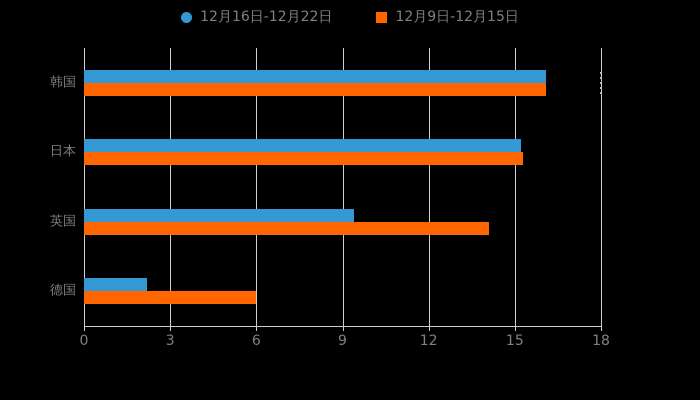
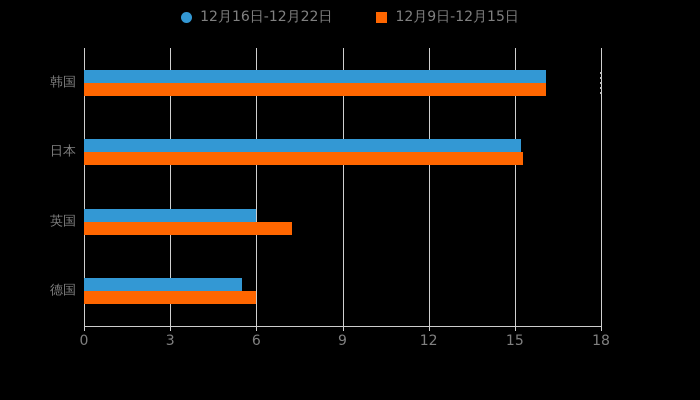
12月16日-12月22日/英国: 9.4 -> 6.0
12月9日-12月15日/英国: 14.1 -> 7.2
12月16日-12月22日/德国: 2.2 -> 5.5
